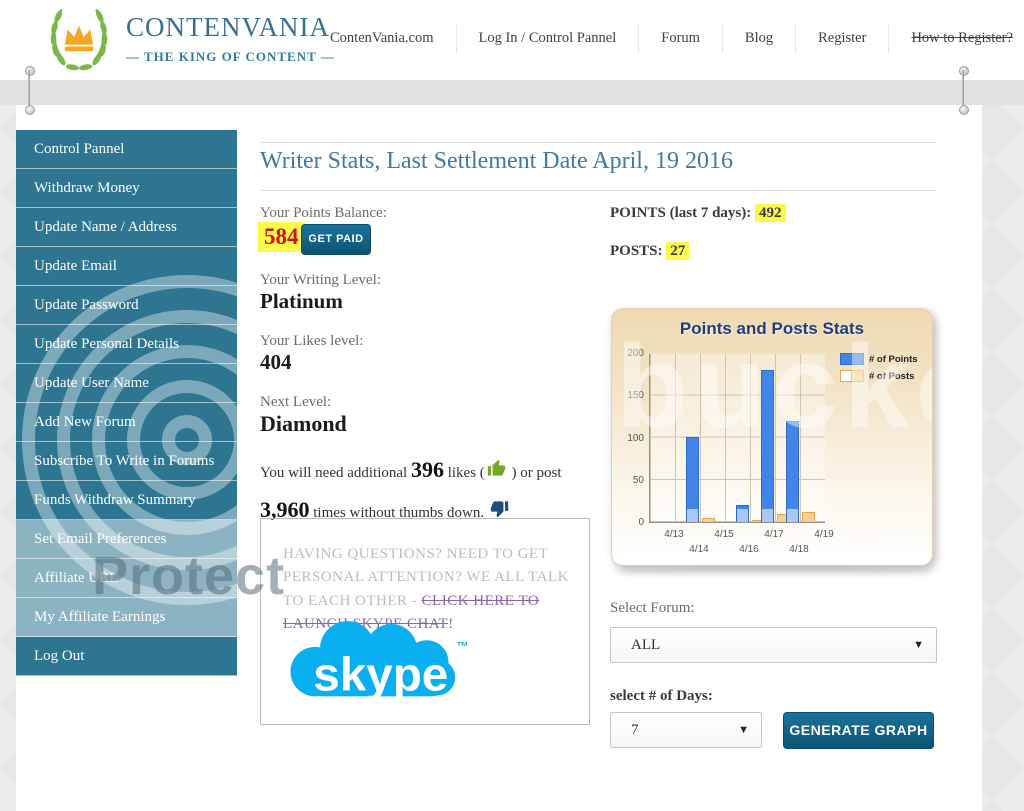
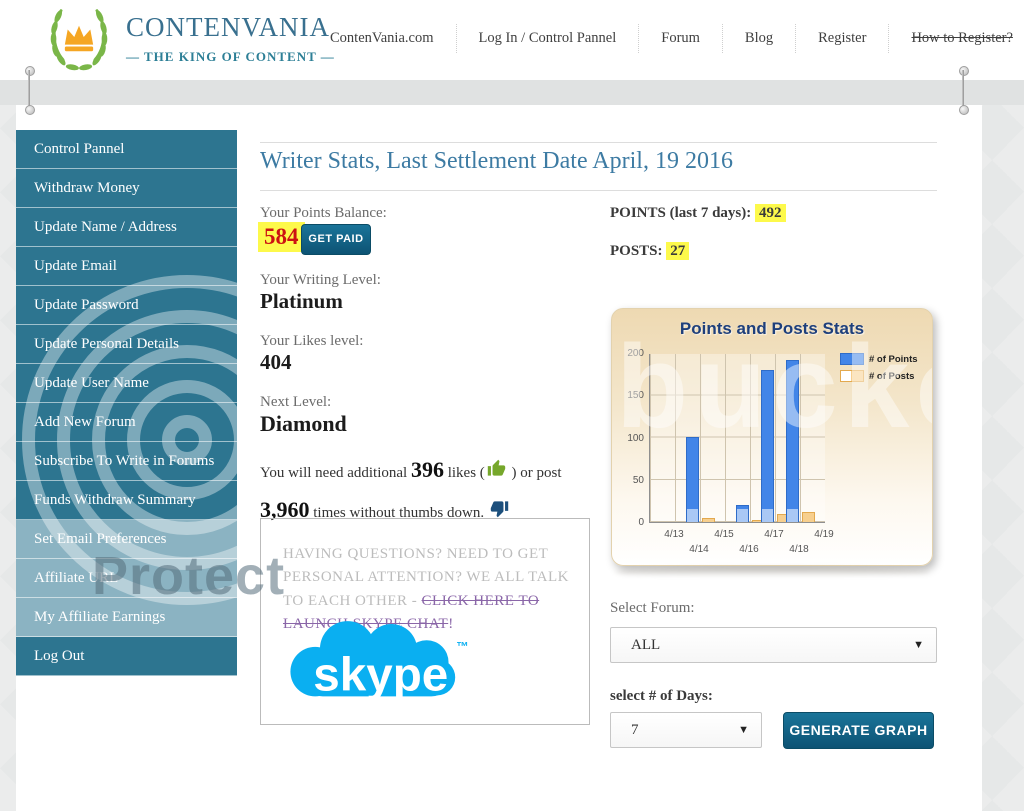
# of Points/4/18: 120 -> 190
